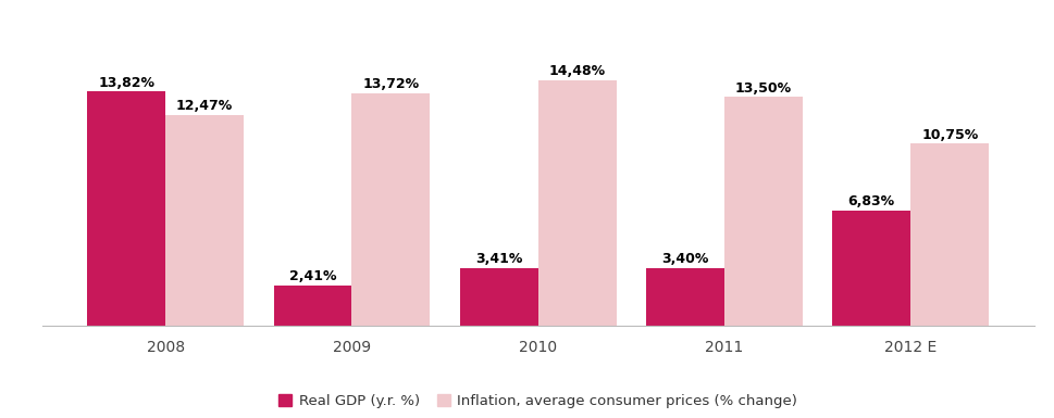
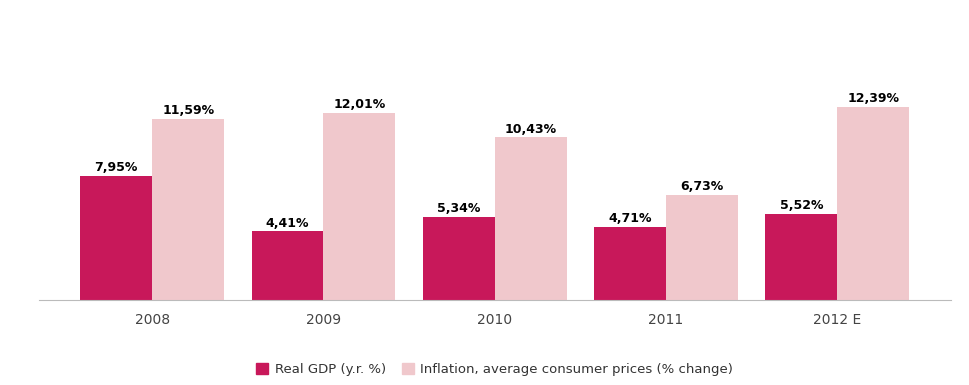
Real GDP (y.r. %)/2008: 13,82% -> 7,95%
Inflation, average consumer prices (% change)/2008: 12,47% -> 11,59%
Real GDP (y.r. %)/2009: 2,41% -> 4,41%
Inflation, average consumer prices (% change)/2009: 13,72% -> 12,01%
Real GDP (y.r. %)/2010: 3,41% -> 5,34%
Inflation, average consumer prices (% change)/2010: 14,48% -> 10,43%
Real GDP (y.r. %)/2011: 3,40% -> 4,71%
Inflation, average consumer prices (% change)/2011: 13,50% -> 6,73%
Real GDP (y.r. %)/2012 E: 6,83% -> 5,52%
Inflation, average consumer prices (% change)/2012 E: 10,75% -> 12,39%
